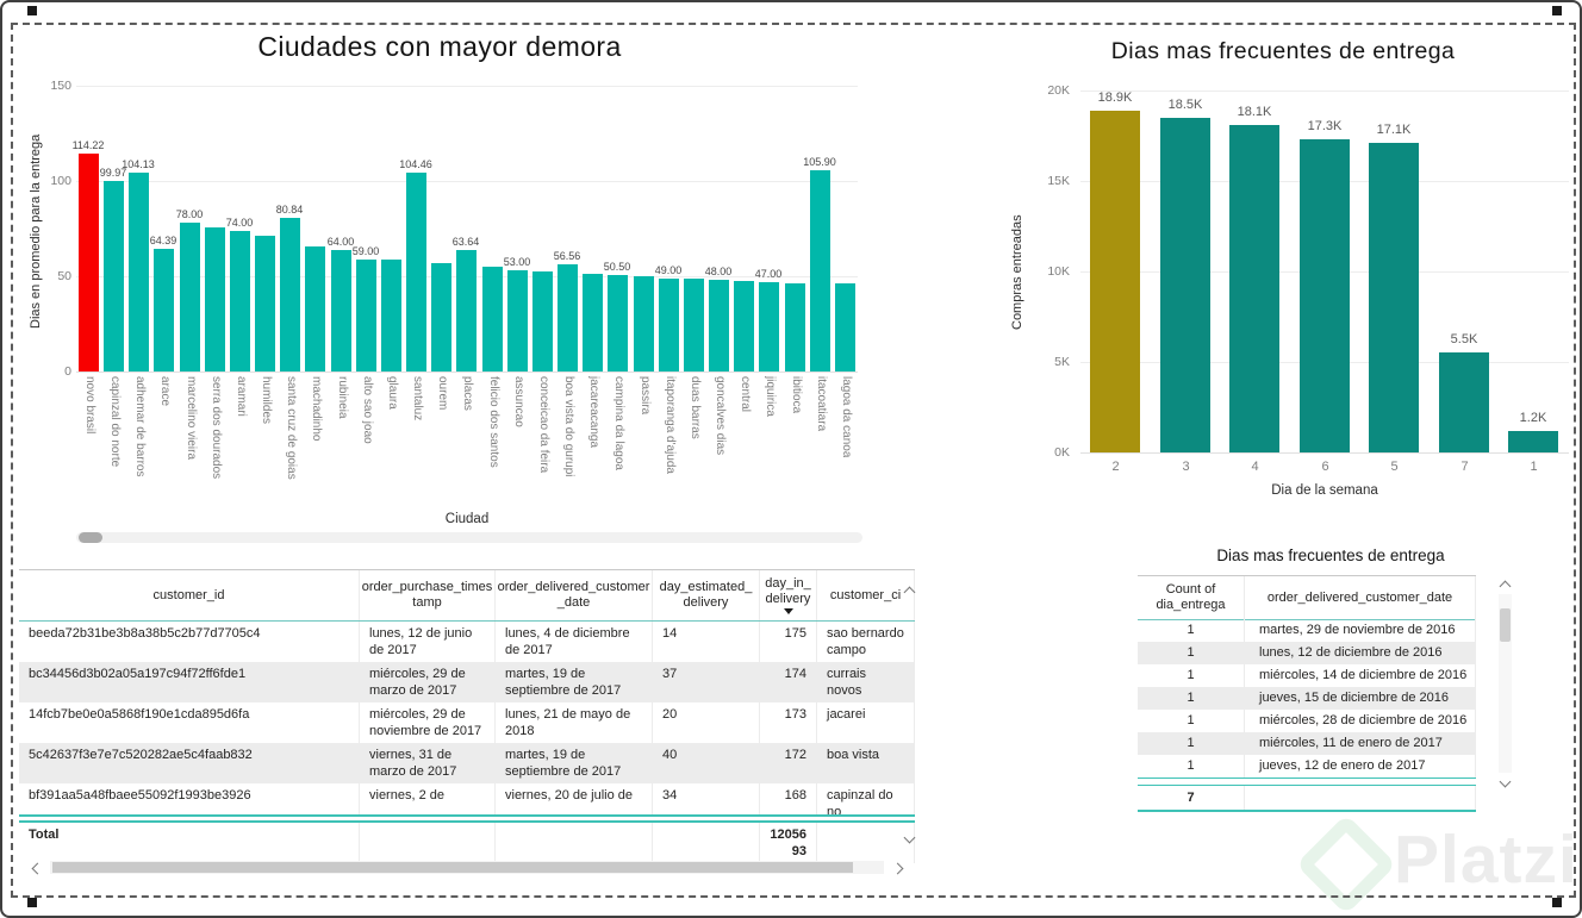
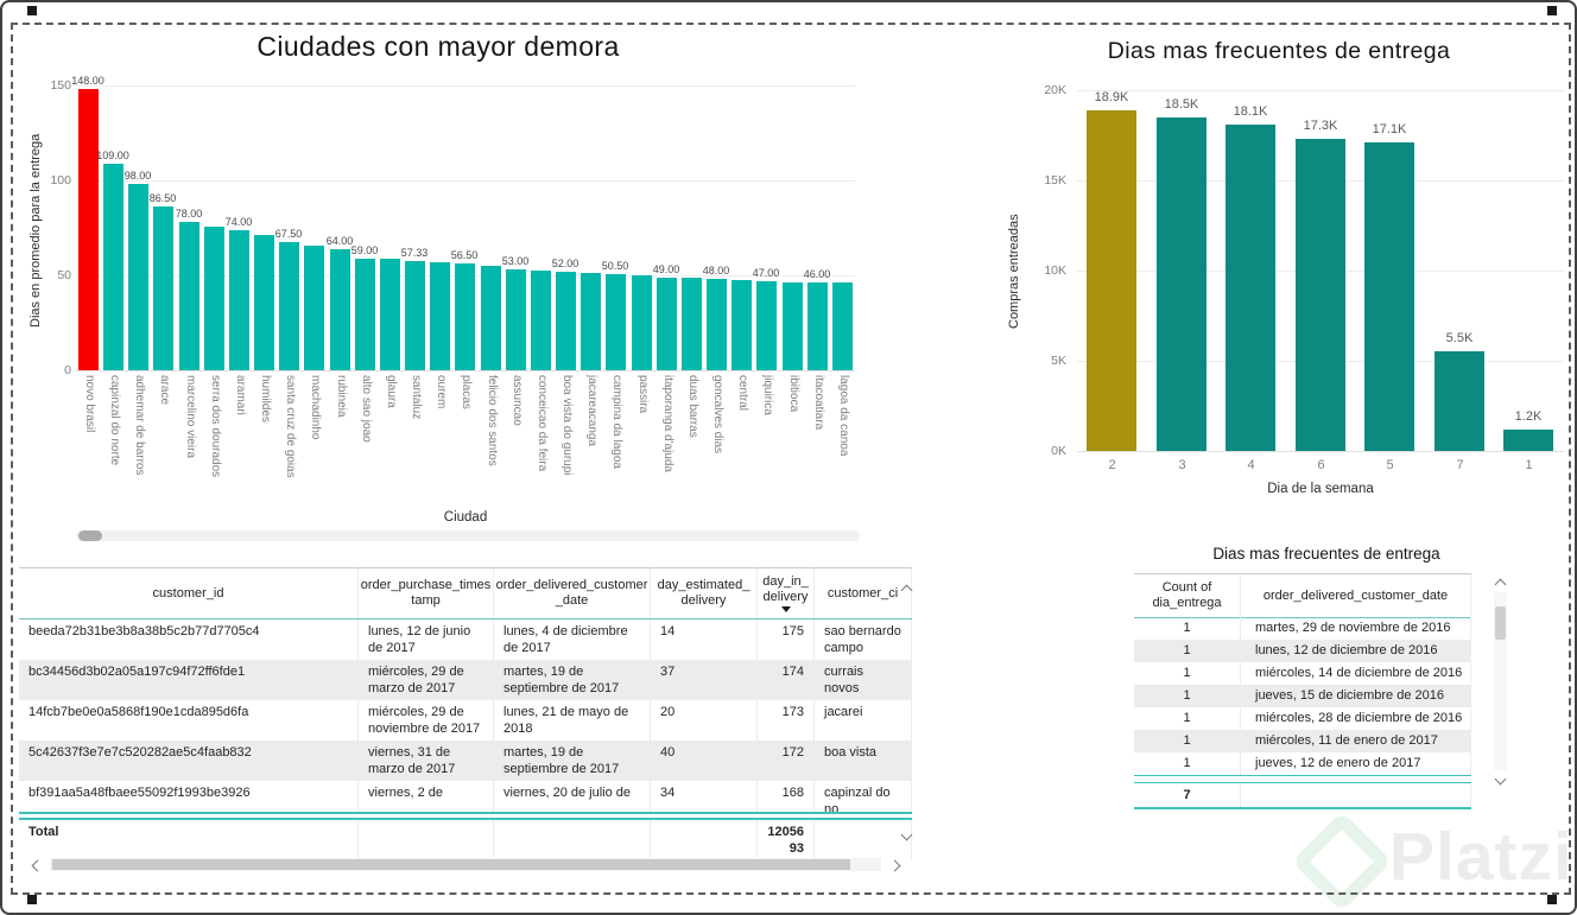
Ciudades con mayor demora/novo brasil: 114.22 -> 148.00
Ciudades con mayor demora/capinzal do norte: 99.97 -> 109.00
Ciudades con mayor demora/adhemar de barros: 104.13 -> 98.00
Ciudades con mayor demora/arace: 64.39 -> 86.50
Ciudades con mayor demora/santa cruz de goias: 80.84 -> 67.50
Ciudades con mayor demora/santaluz: 104.46 -> 57.33
Ciudades con mayor demora/placas: 63.64 -> 56.50
Ciudades con mayor demora/boa vista do gurupi: 56.56 -> 52.00
Ciudades con mayor demora/itacoatiara: 105.90 -> 46.00
